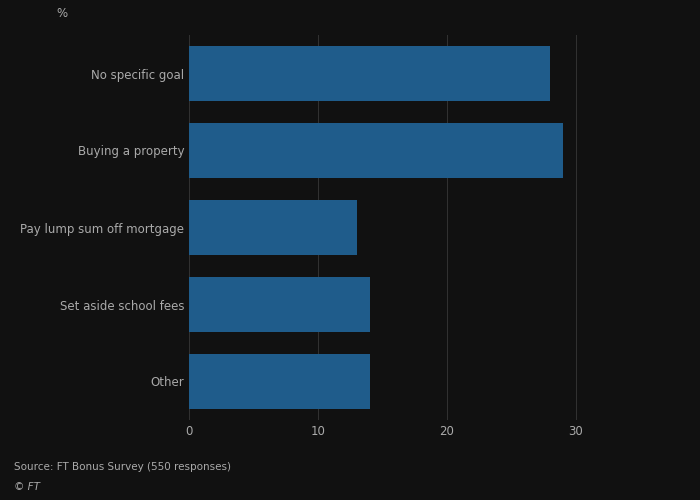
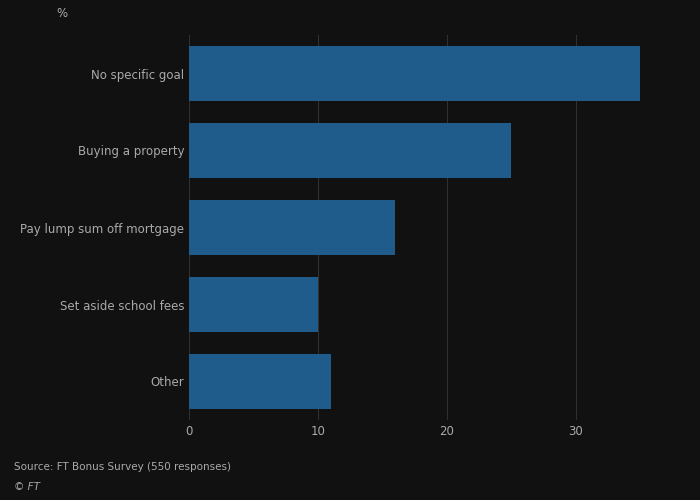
No specific goal: 28 -> 35
Buying a property: 29 -> 25
Pay lump sum off mortgage: 13 -> 16
Set aside school fees: 14 -> 10
Other: 14 -> 11
